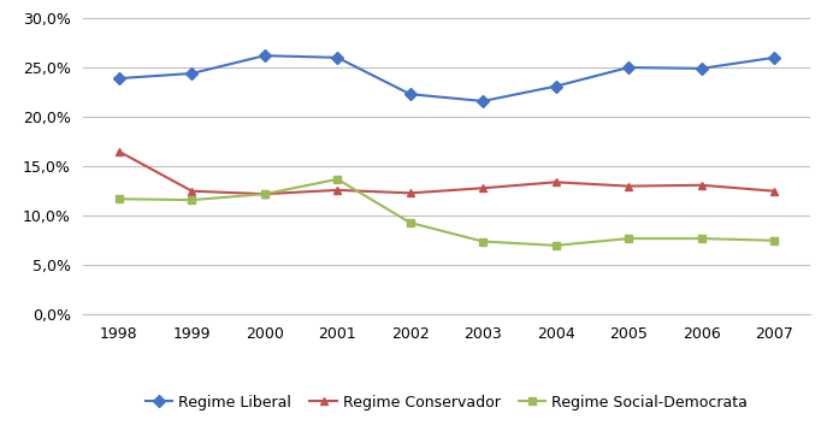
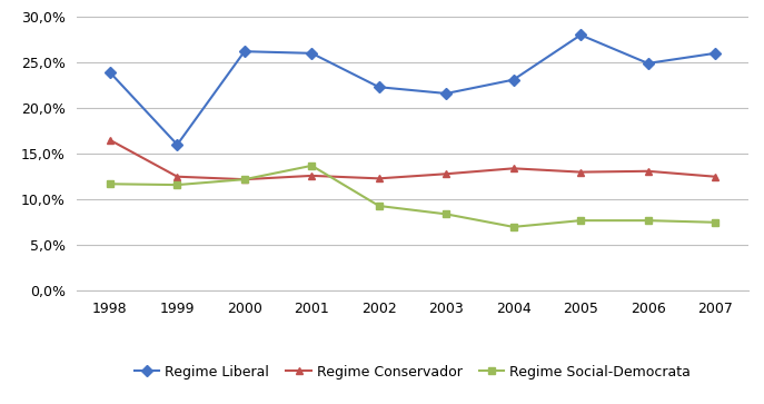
Regime Liberal/1999: 24,4% -> 16,0%
Regime Social-Democrata/2003: 7,4% -> 8,4%
Regime Liberal/2005: 25,0% -> 28,0%
